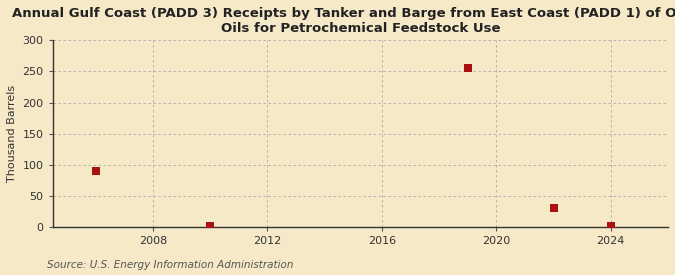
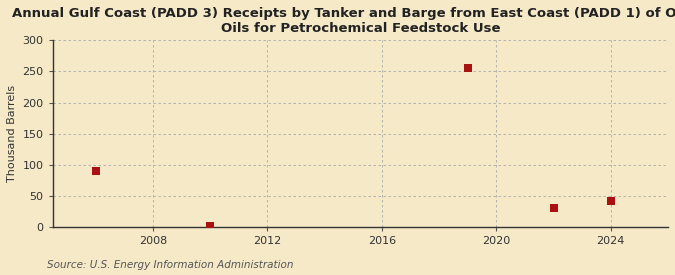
2024: 2 -> 42
